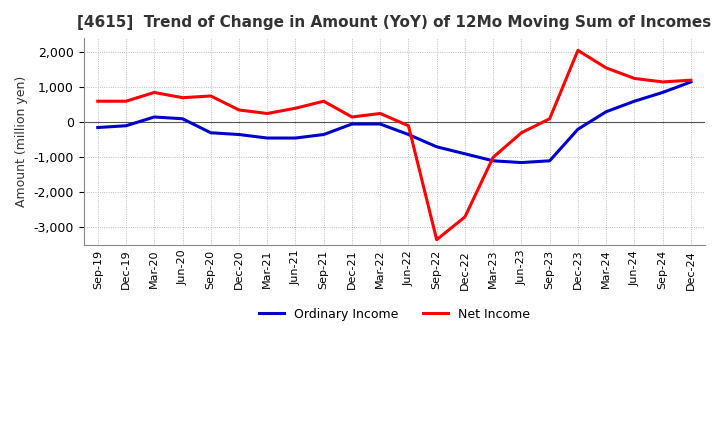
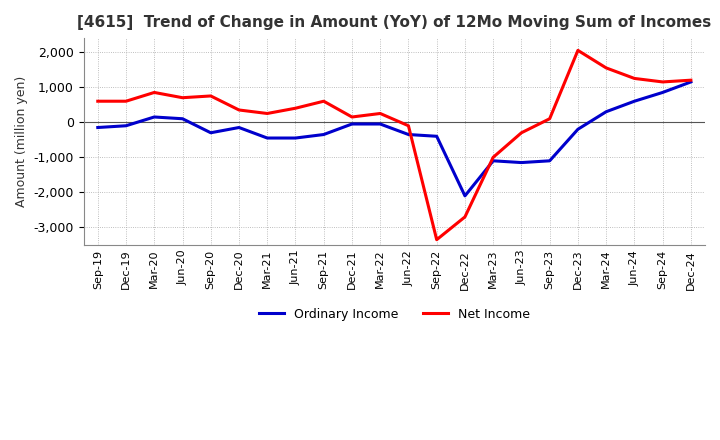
Ordinary Income/Dec-20: -350 -> -150
Ordinary Income/Sep-22: -700 -> -400
Ordinary Income/Dec-22: -900 -> -2,100
